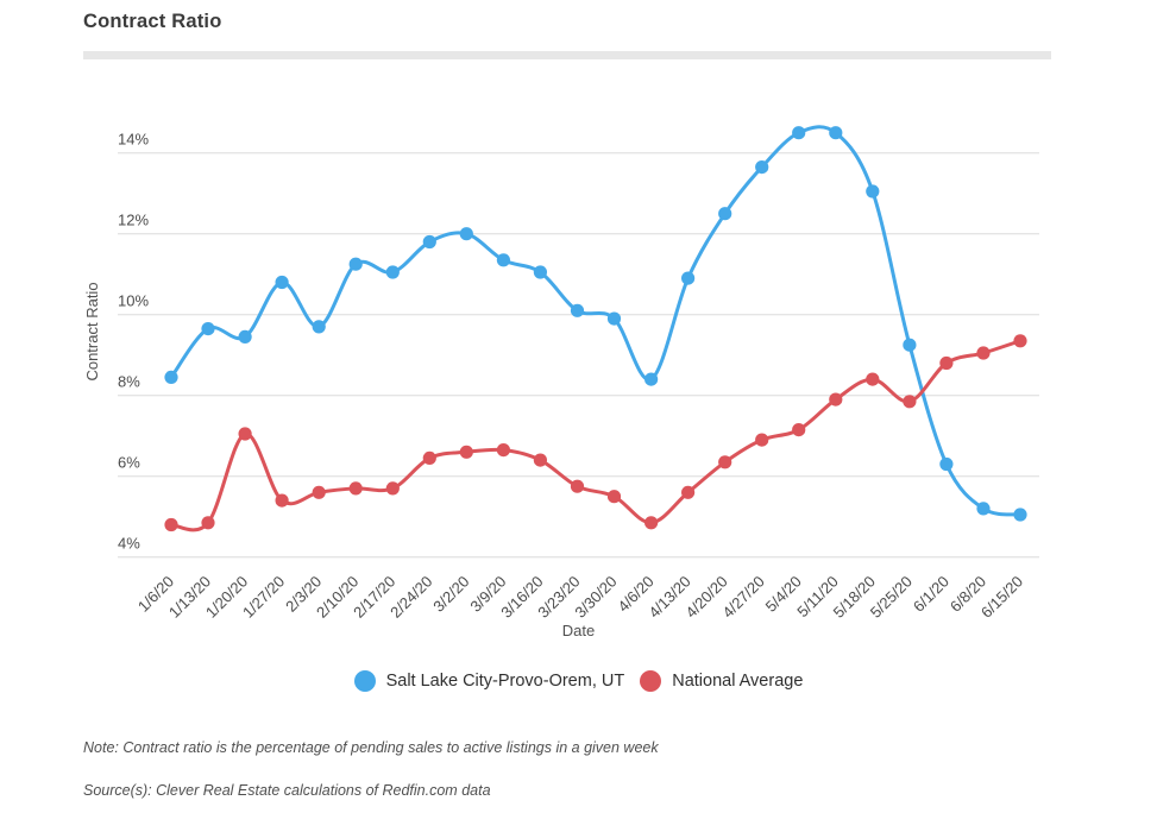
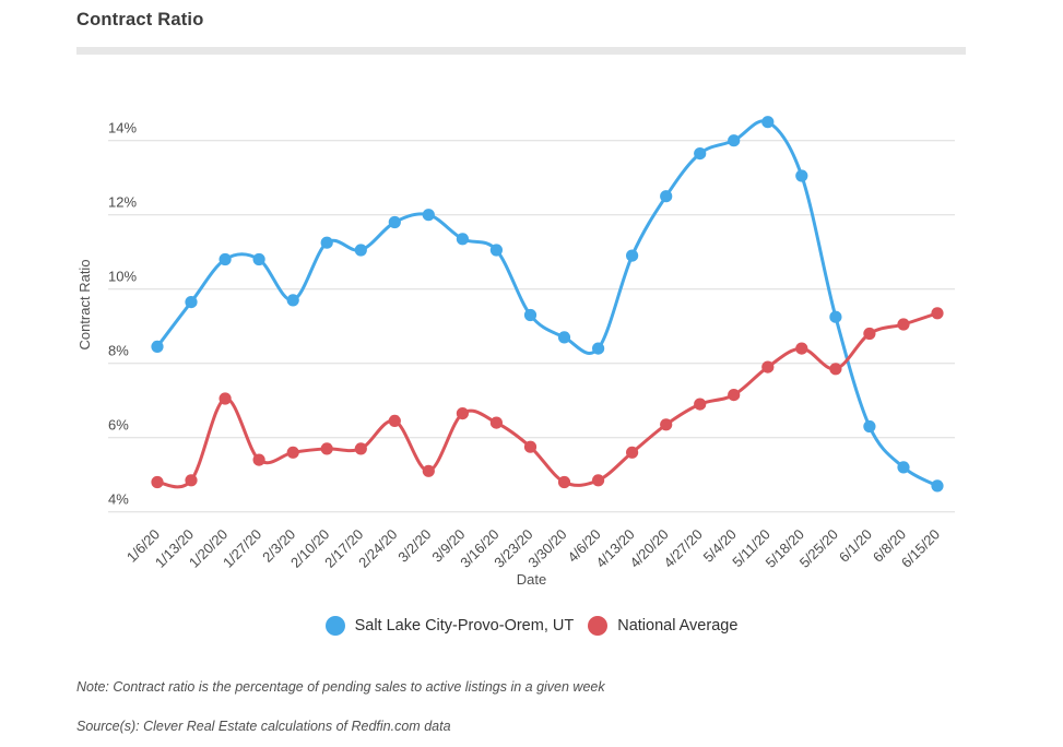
Salt Lake City-Provo-Orem, UT/1/20/20: 9.4% -> 10.8%
National Average/3/2/20: 6.6% -> 5.1%
Salt Lake City-Provo-Orem, UT/3/23/20: 10.1% -> 9.3%
Salt Lake City-Provo-Orem, UT/3/30/20: 9.9% -> 8.7%
National Average/3/30/20: 5.5% -> 4.8%
Salt Lake City-Provo-Orem, UT/5/4/20: 14.5% -> 14.0%
Salt Lake City-Provo-Orem, UT/6/15/20: 5.0% -> 4.7%
